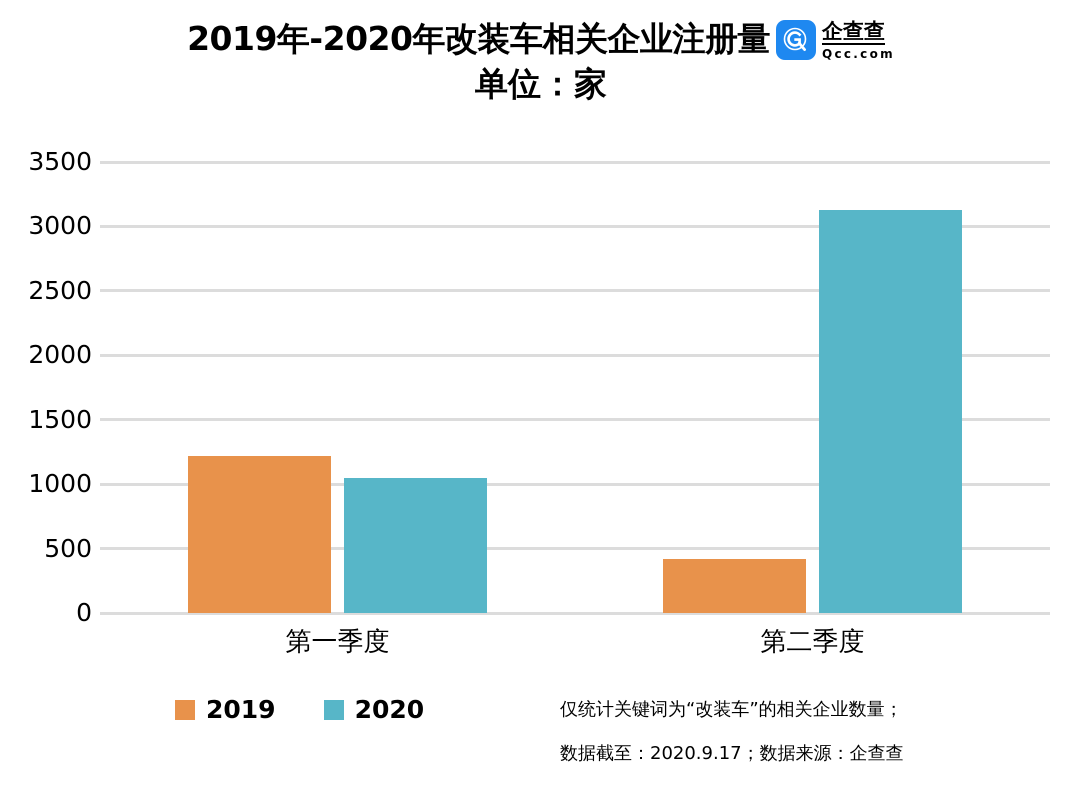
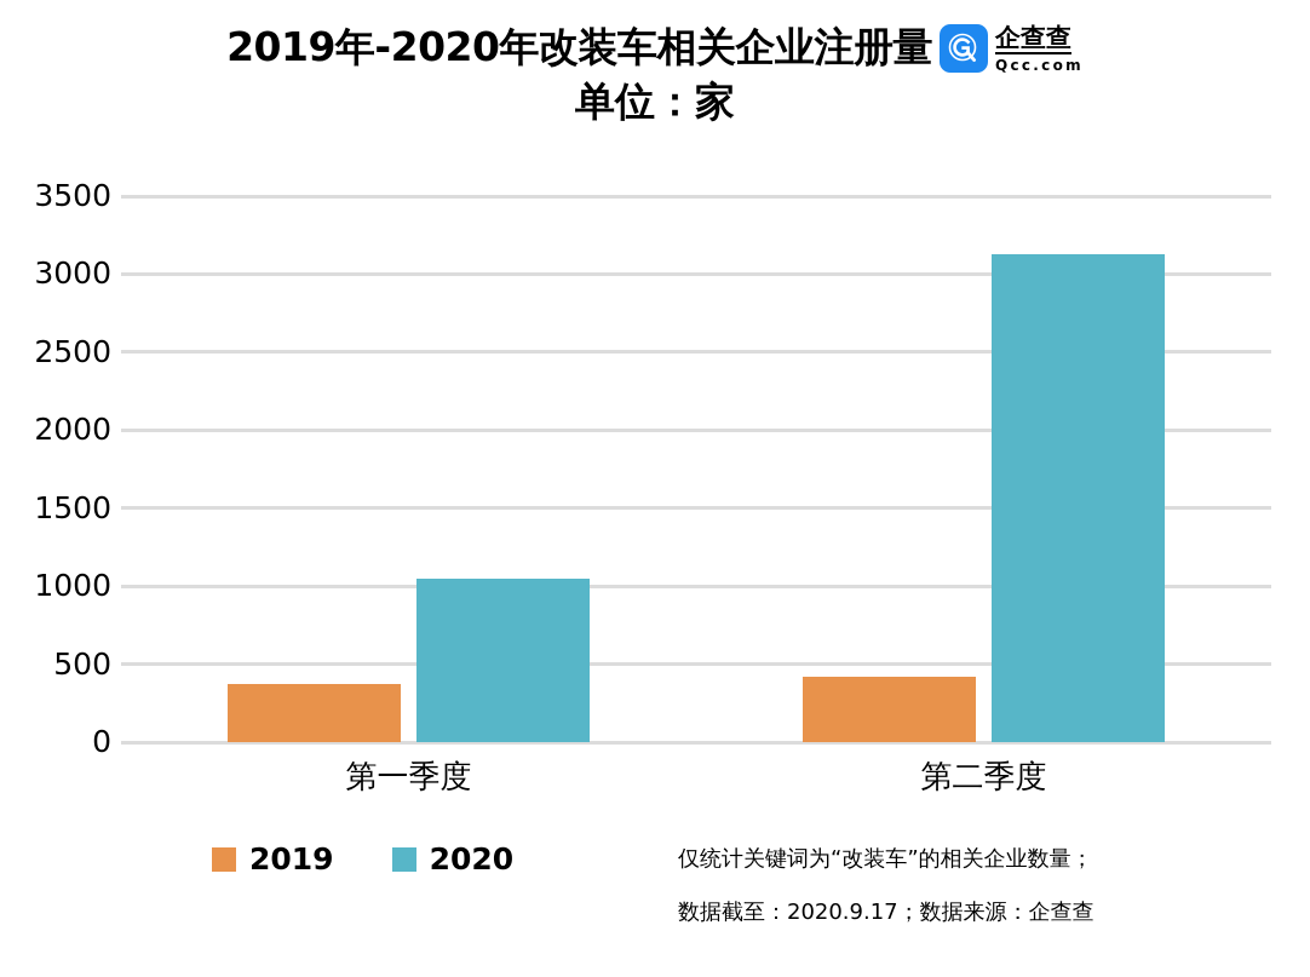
2019/第一季度: 1220 -> 370
